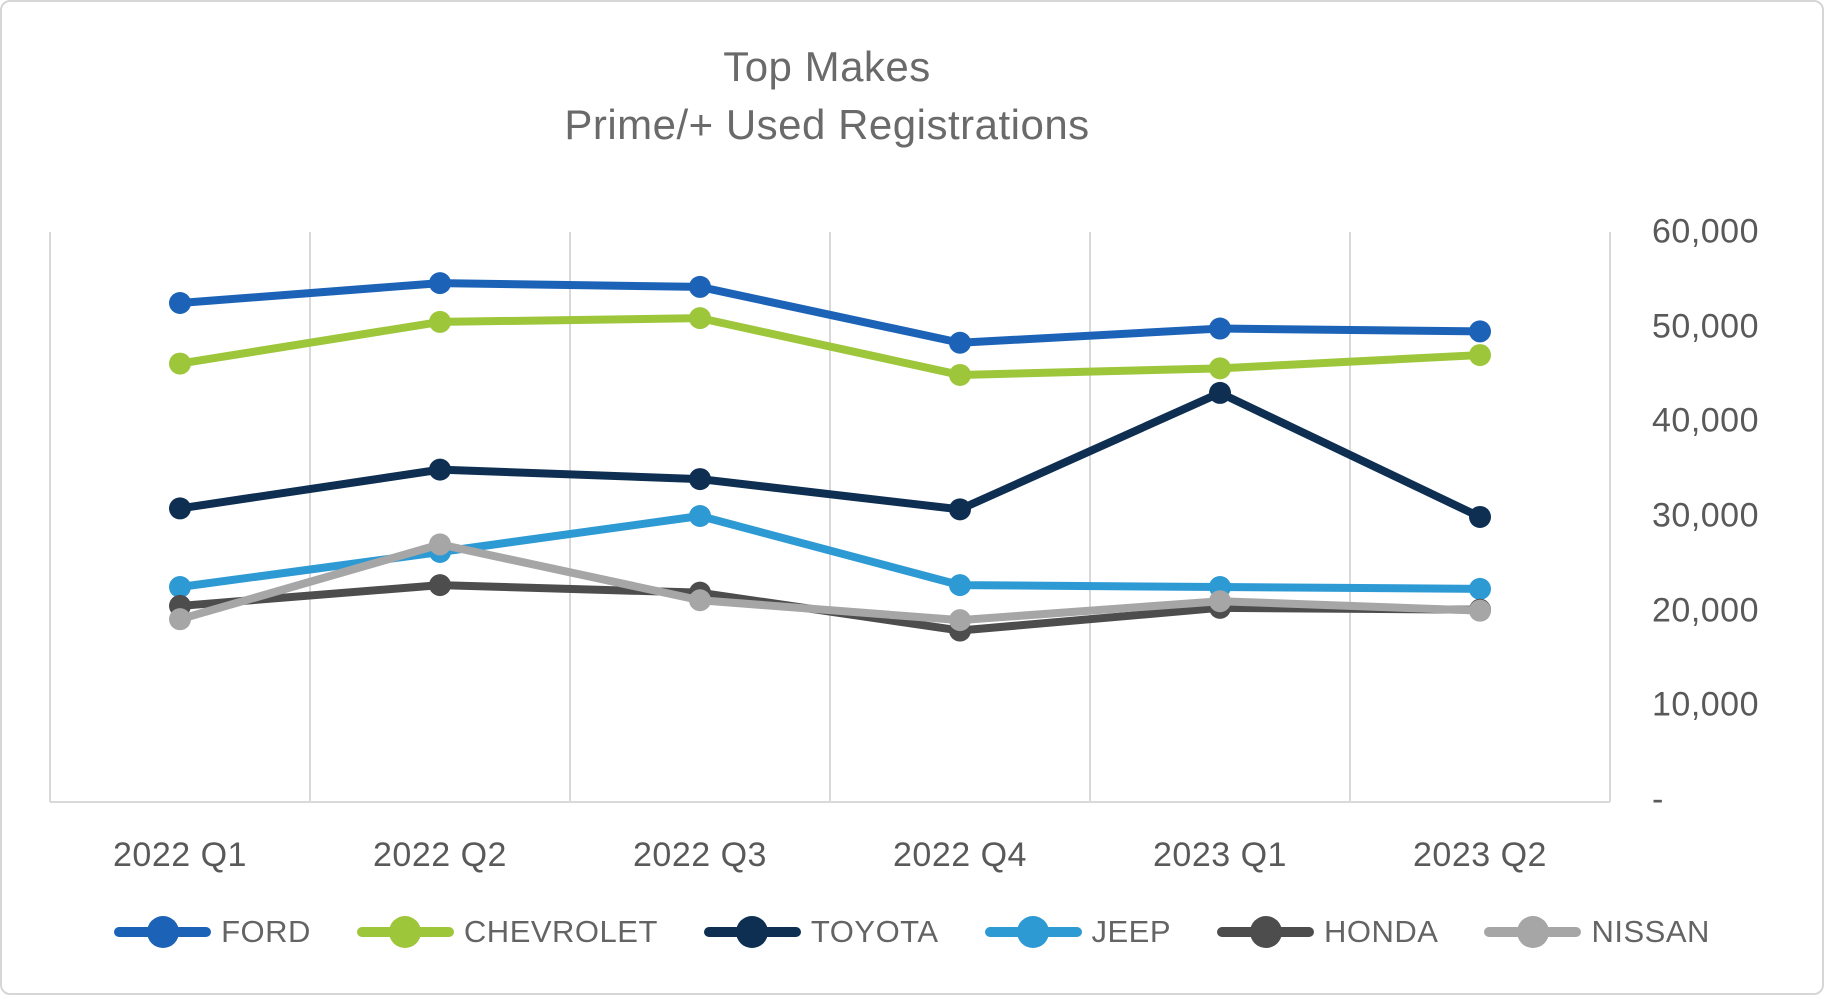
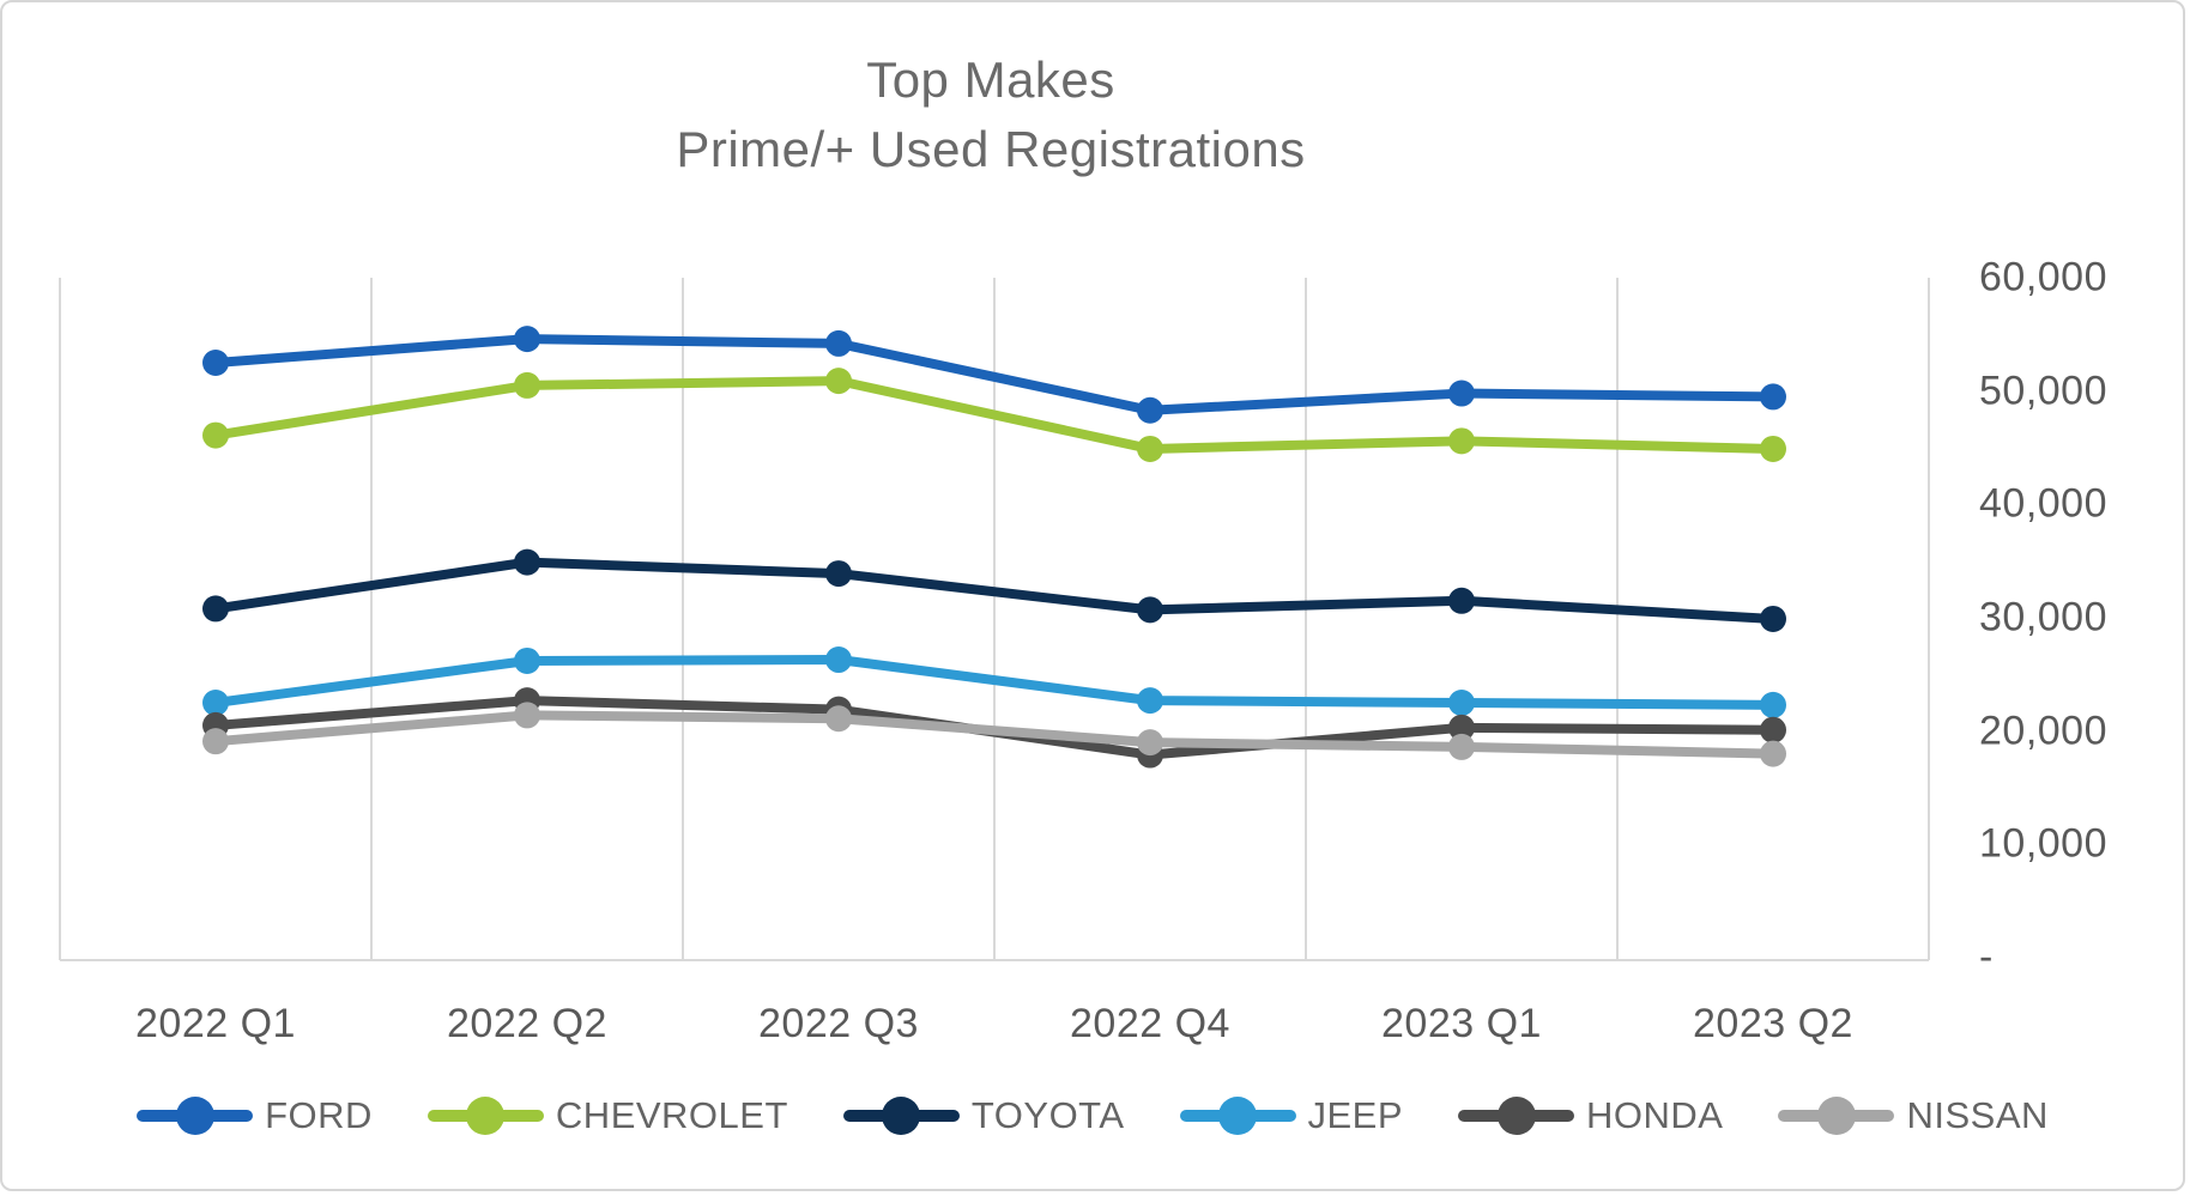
NISSAN/2022 Q2: 27000 -> 21000
JEEP/2022 Q3: 30000 -> 26000
TOYOTA/2023 Q1: 43000 -> 32000
NISSAN/2023 Q1: 21000 -> 19000
CHEVROLET/2023 Q2: 47000 -> 45000
NISSAN/2023 Q2: 20000 -> 18000
